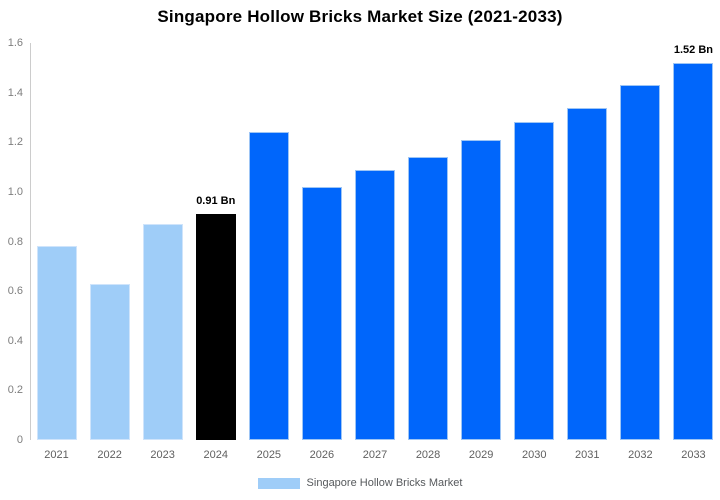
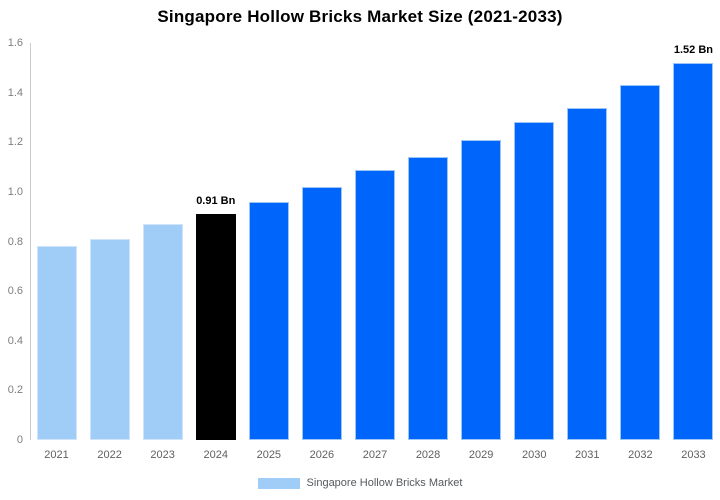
2022: 0.63 -> 0.81
2025: 1.24 -> 0.96
